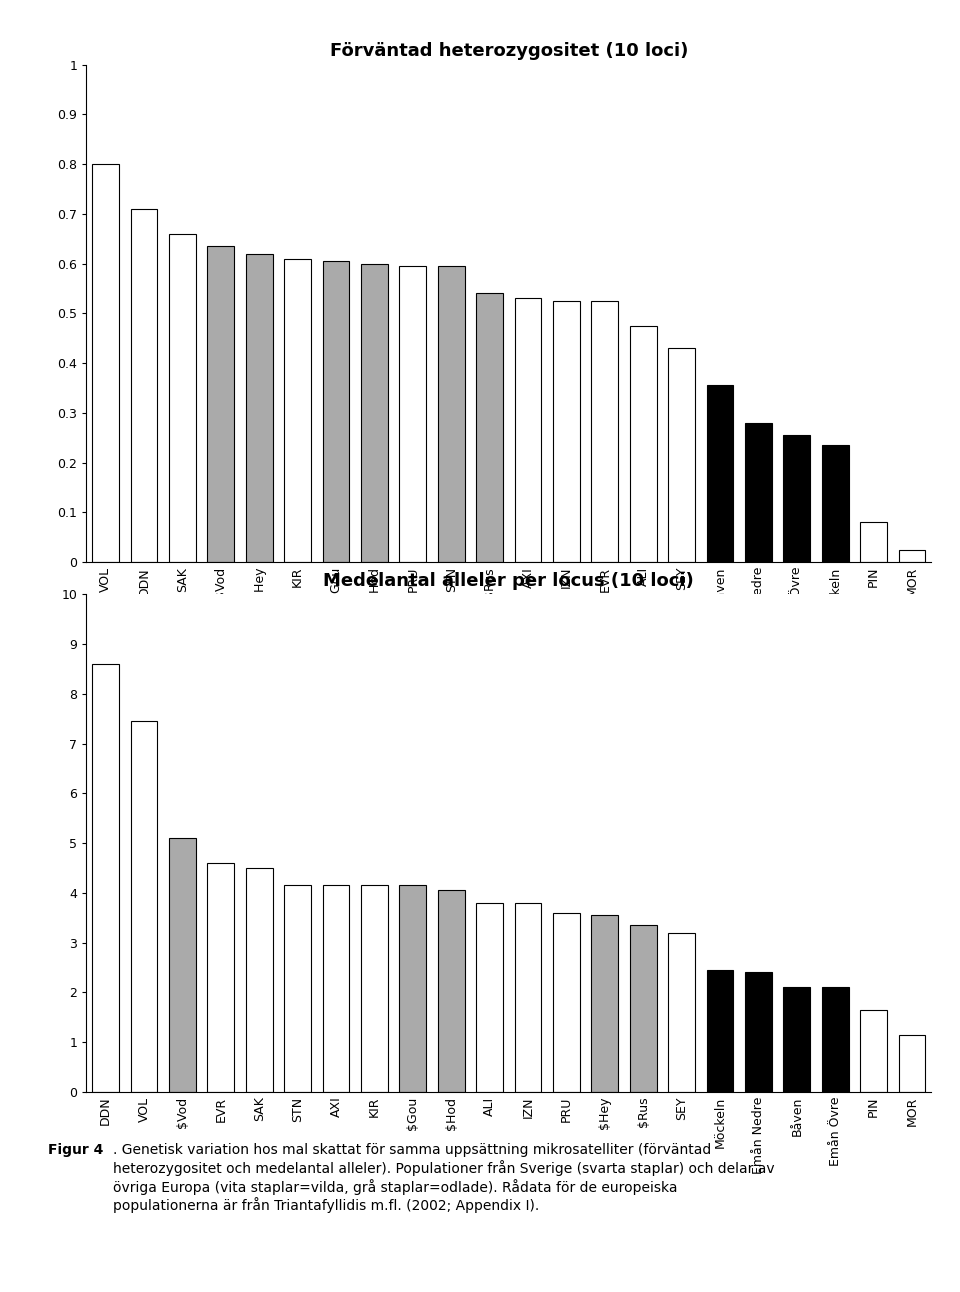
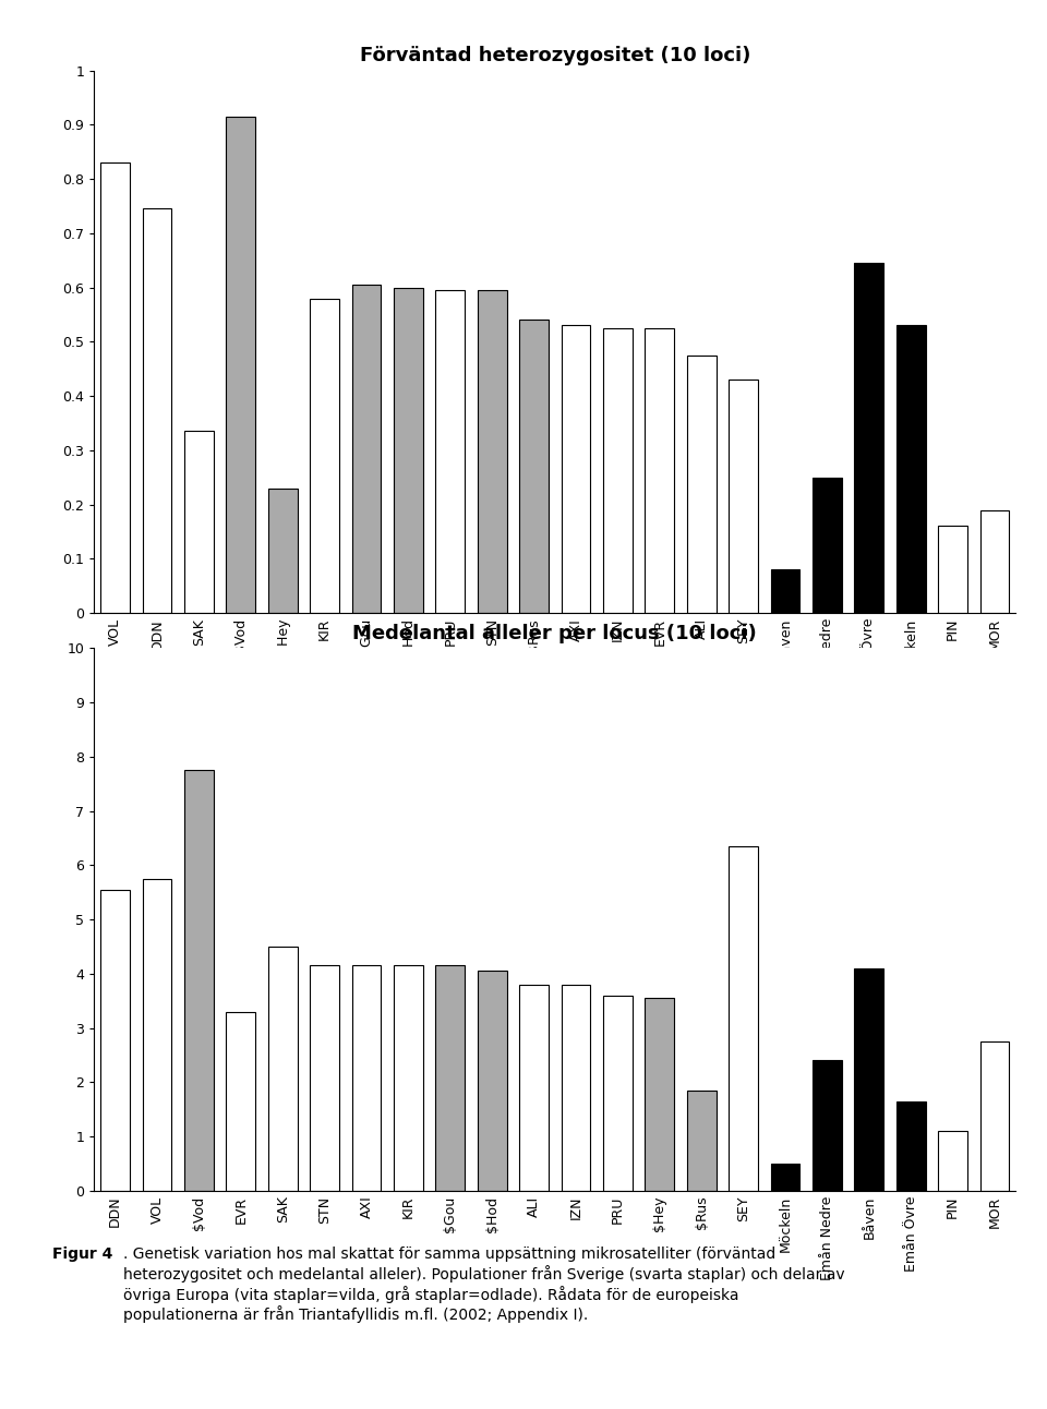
Förväntad heterozygositet (10 loci)/VOL: 0.800 -> 0.830
Förväntad heterozygositet (10 loci)/DDN: 0.710 -> 0.745
Förväntad heterozygositet (10 loci)/SAK: 0.660 -> 0.335
Förväntad heterozygositet (10 loci)/$Vod: 0.635 -> 0.915
Förväntad heterozygositet (10 loci)/$Hey: 0.620 -> 0.230
Förväntad heterozygositet (10 loci)/KIR: 0.610 -> 0.580
Förväntad heterozygositet (10 loci)/Båven: 0.355 -> 0.080
Förväntad heterozygositet (10 loci)/Emån Nedre: 0.280 -> 0.250
Förväntad heterozygositet (10 loci)/Emån Övre: 0.255 -> 0.645
Förväntad heterozygositet (10 loci)/Möckeln: 0.235 -> 0.530
Förväntad heterozygositet (10 loci)/PIN: 0.080 -> 0.160
Förväntad heterozygositet (10 loci)/MOR: 0.025 -> 0.190
Medelantal alleler per locus (10 loci)/DDN: 8.60 -> 5.55
Medelantal alleler per locus (10 loci)/VOL: 7.45 -> 5.75
Medelantal alleler per locus (10 loci)/$Vod: 5.10 -> 7.75
Medelantal alleler per locus (10 loci)/EVR: 4.60 -> 3.30
Medelantal alleler per locus (10 loci)/$Rus: 3.35 -> 1.85
Medelantal alleler per locus (10 loci)/SEY: 3.20 -> 6.35
Medelantal alleler per locus (10 loci)/Möckeln: 2.45 -> 0.50
Medelantal alleler per locus (10 loci)/Båven: 2.10 -> 4.10
Medelantal alleler per locus (10 loci)/Emån Övre: 2.10 -> 1.65
Medelantal alleler per locus (10 loci)/PIN: 1.65 -> 1.10
Medelantal alleler per locus (10 loci)/MOR: 1.15 -> 2.75
